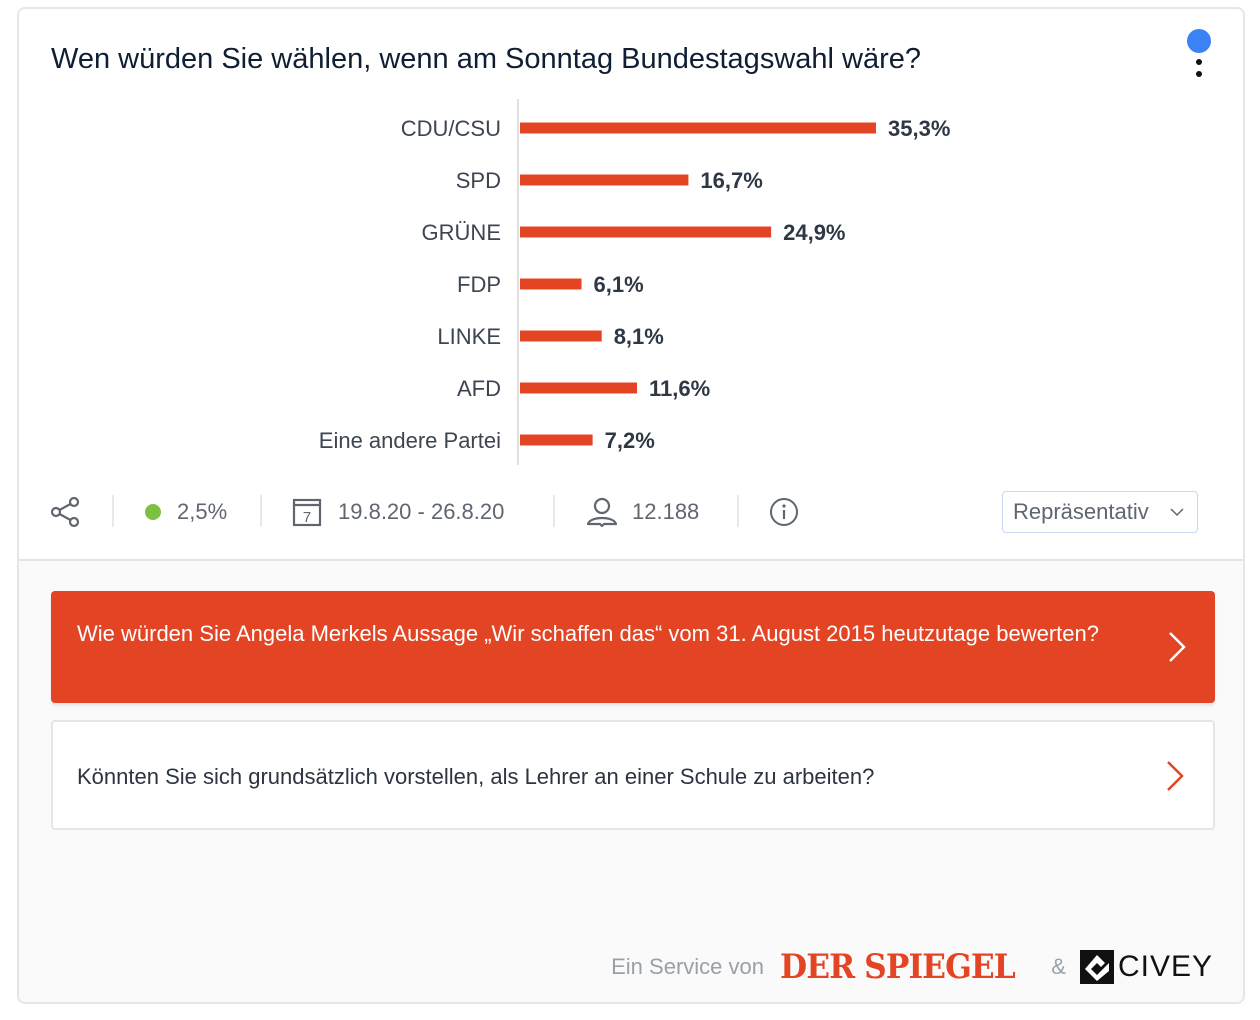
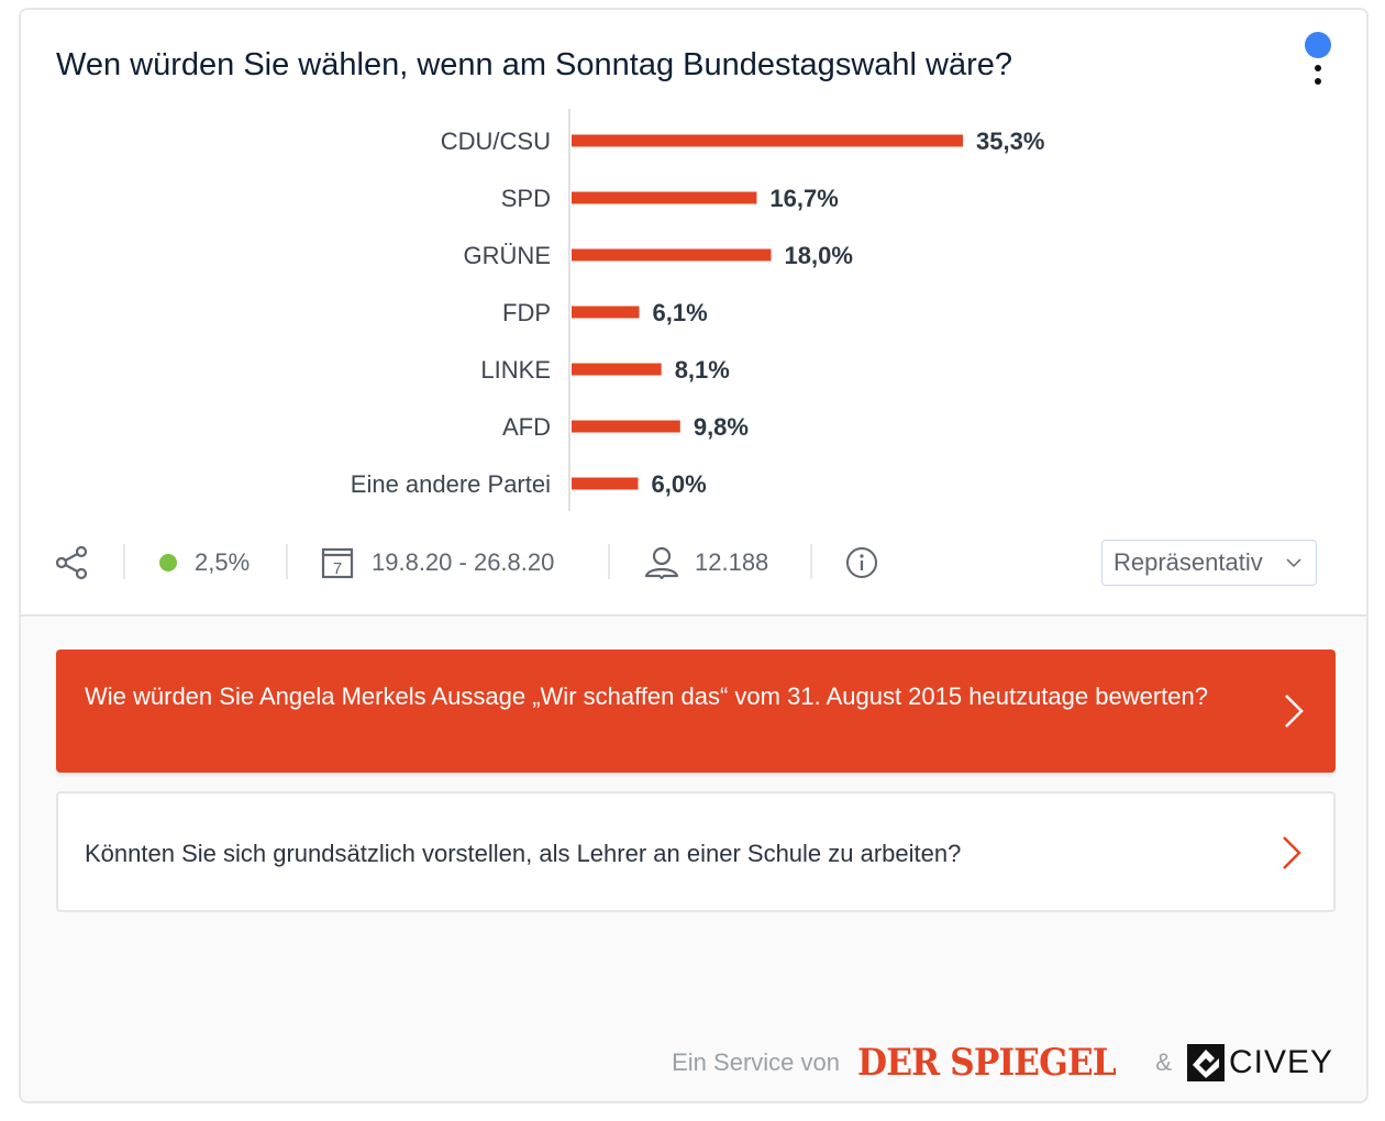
GRÜNE: 24,9% -> 18,0%
AFD: 11,6% -> 9,8%
Eine andere Partei: 7,2% -> 6,0%
